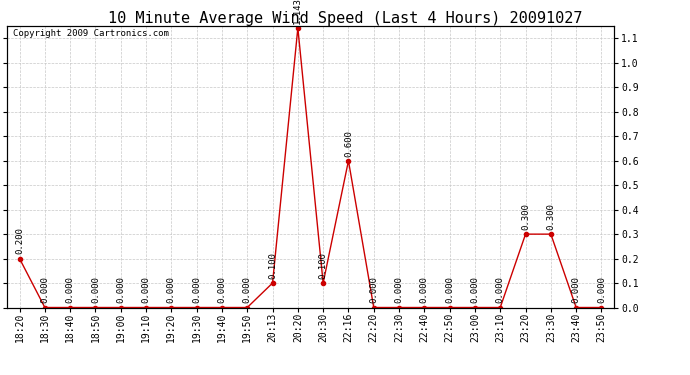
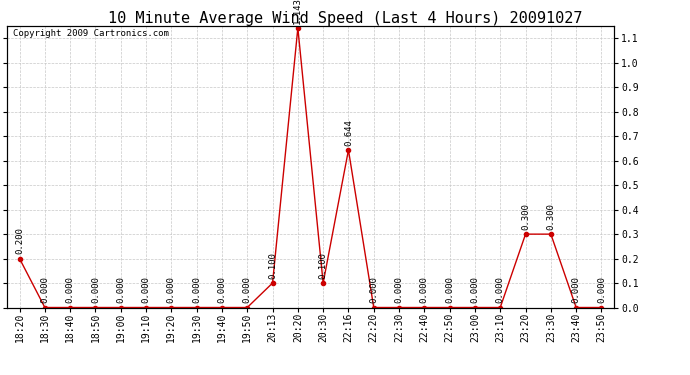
22:16: 0.600 -> 0.644
